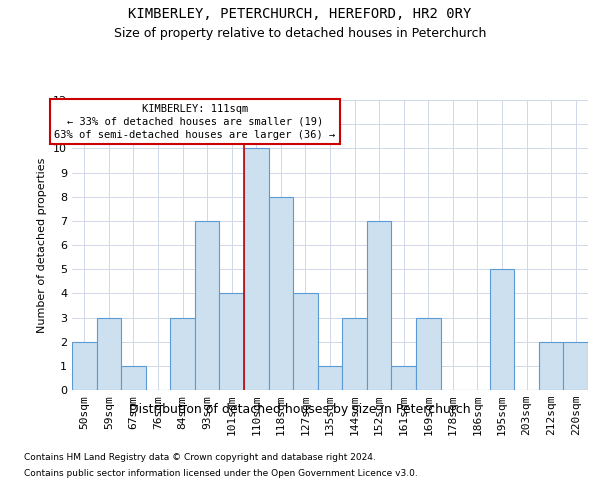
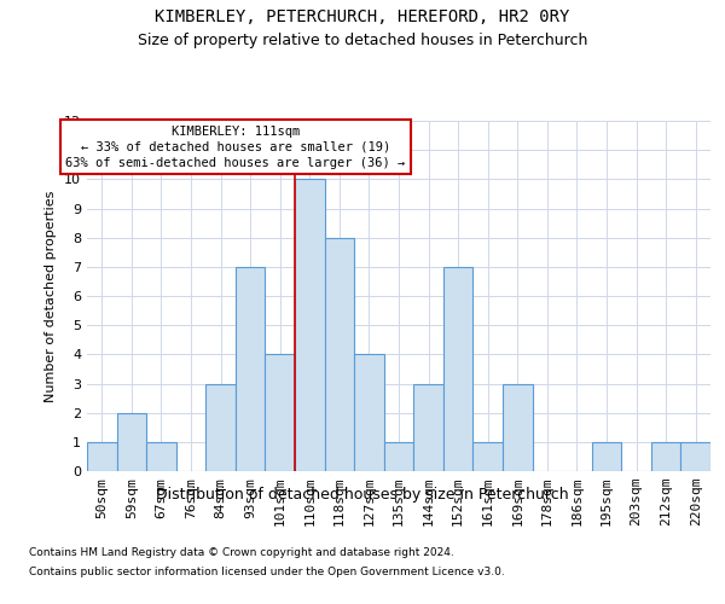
50sqm: 2 -> 1
59sqm: 3 -> 2
195sqm: 5 -> 1
212sqm: 2 -> 1
220sqm: 2 -> 1
